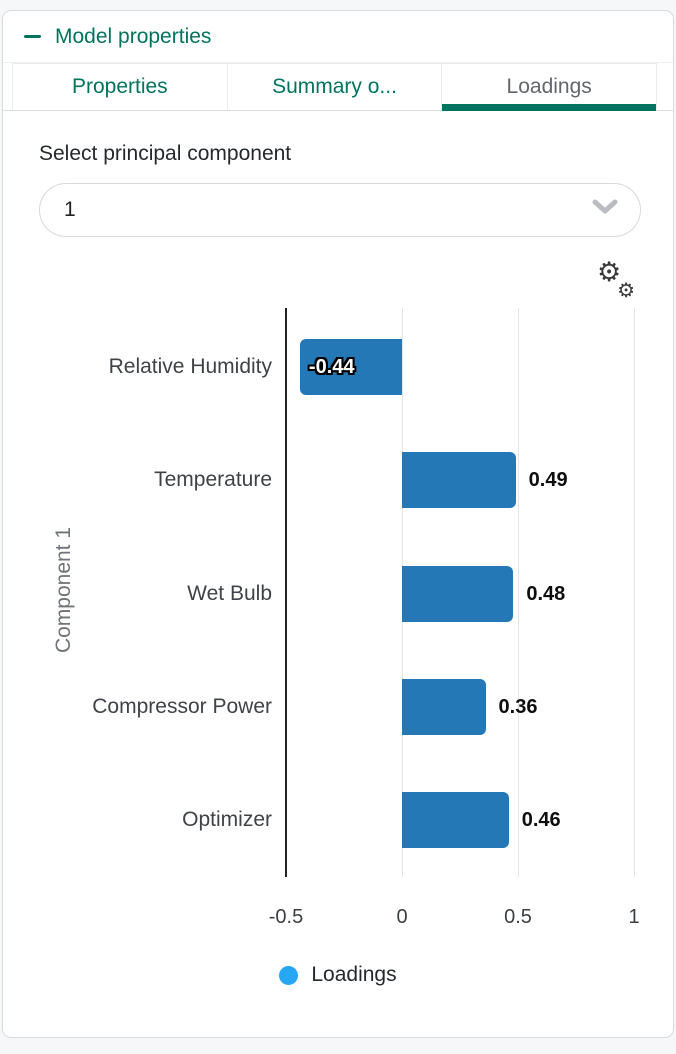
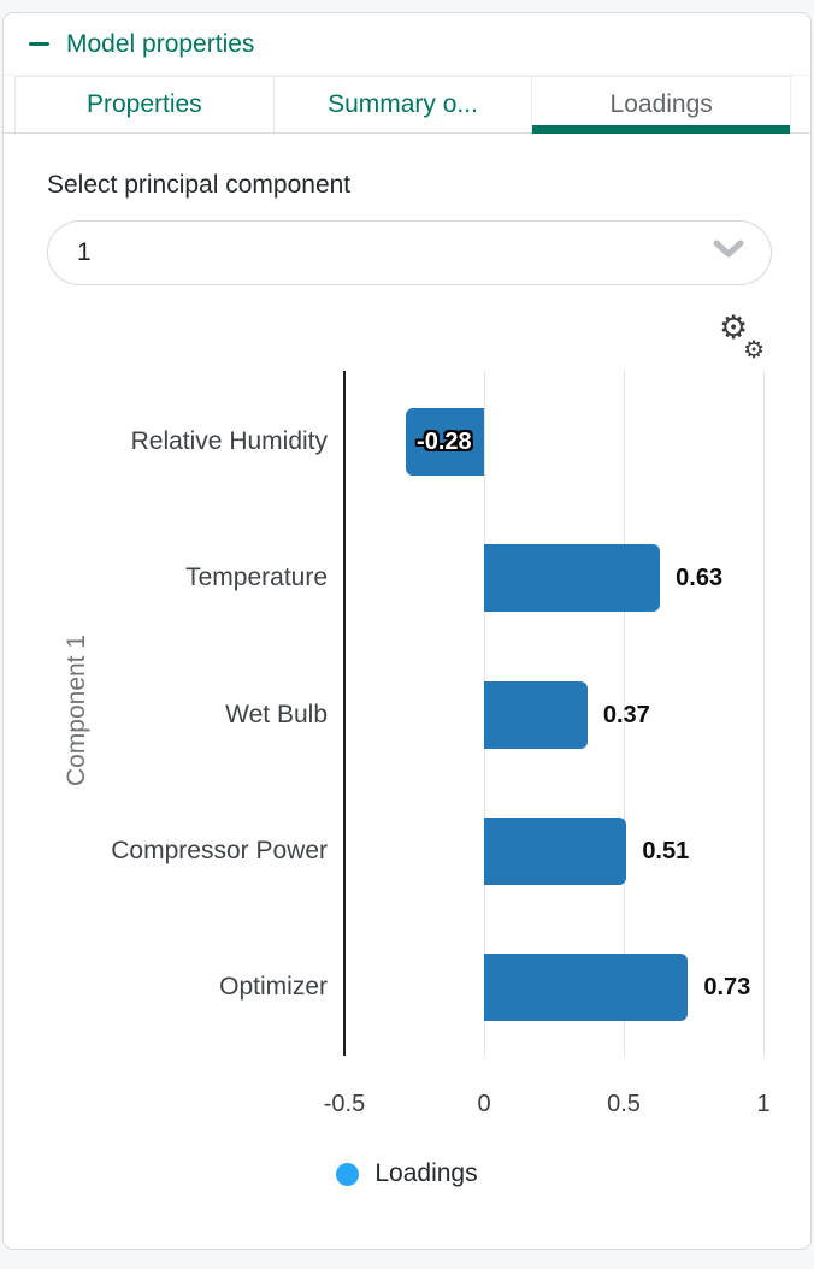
Relative Humidity: -0.44 -> -0.28
Temperature: 0.49 -> 0.63
Wet Bulb: 0.48 -> 0.37
Compressor Power: 0.36 -> 0.51
Optimizer: 0.46 -> 0.73
